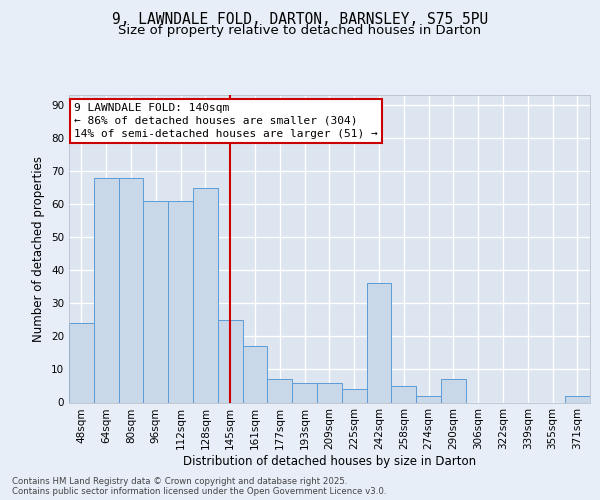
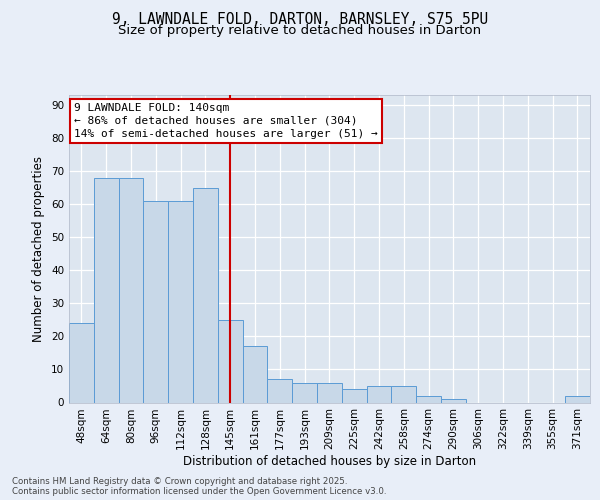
242sqm: 36 -> 5
290sqm: 7 -> 1
